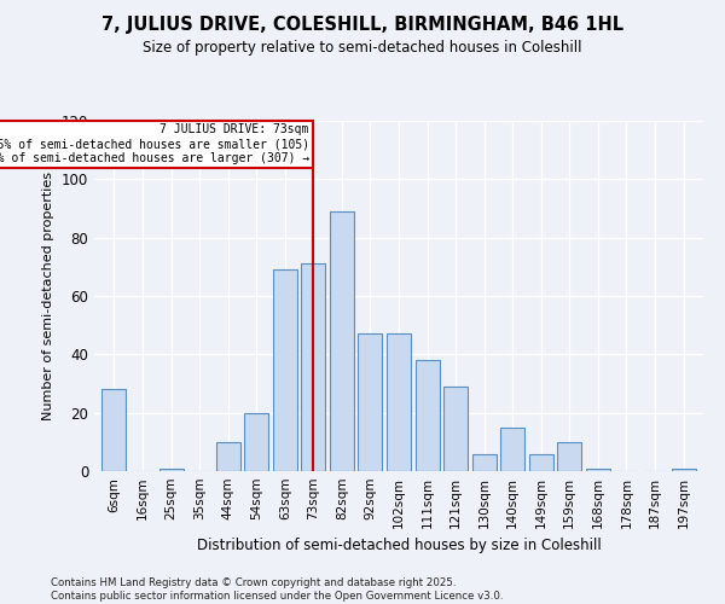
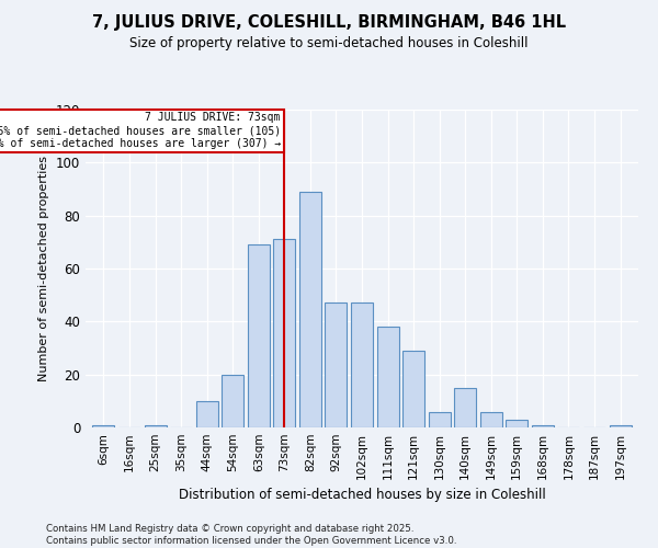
6sqm: 28 -> 1
159sqm: 10 -> 3
